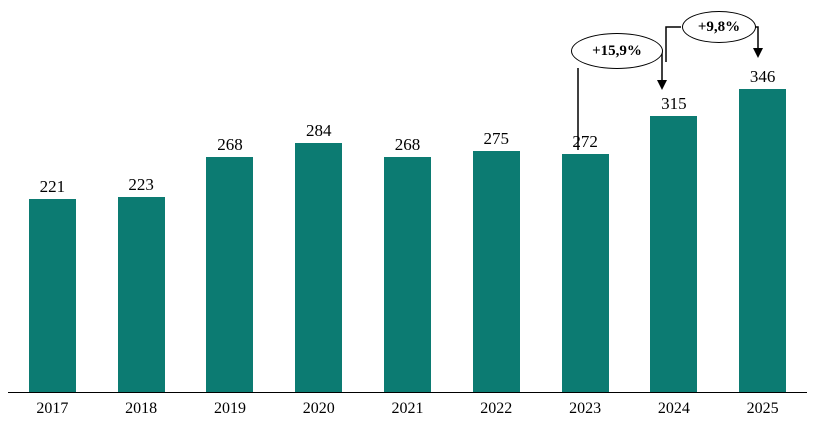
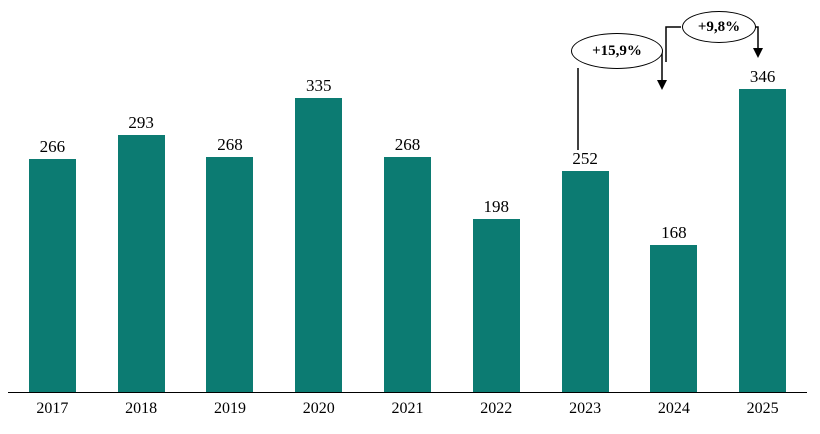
2017: 221 -> 266
2018: 223 -> 293
2020: 284 -> 335
2022: 275 -> 198
2023: 272 -> 252
2024: 315 -> 168
